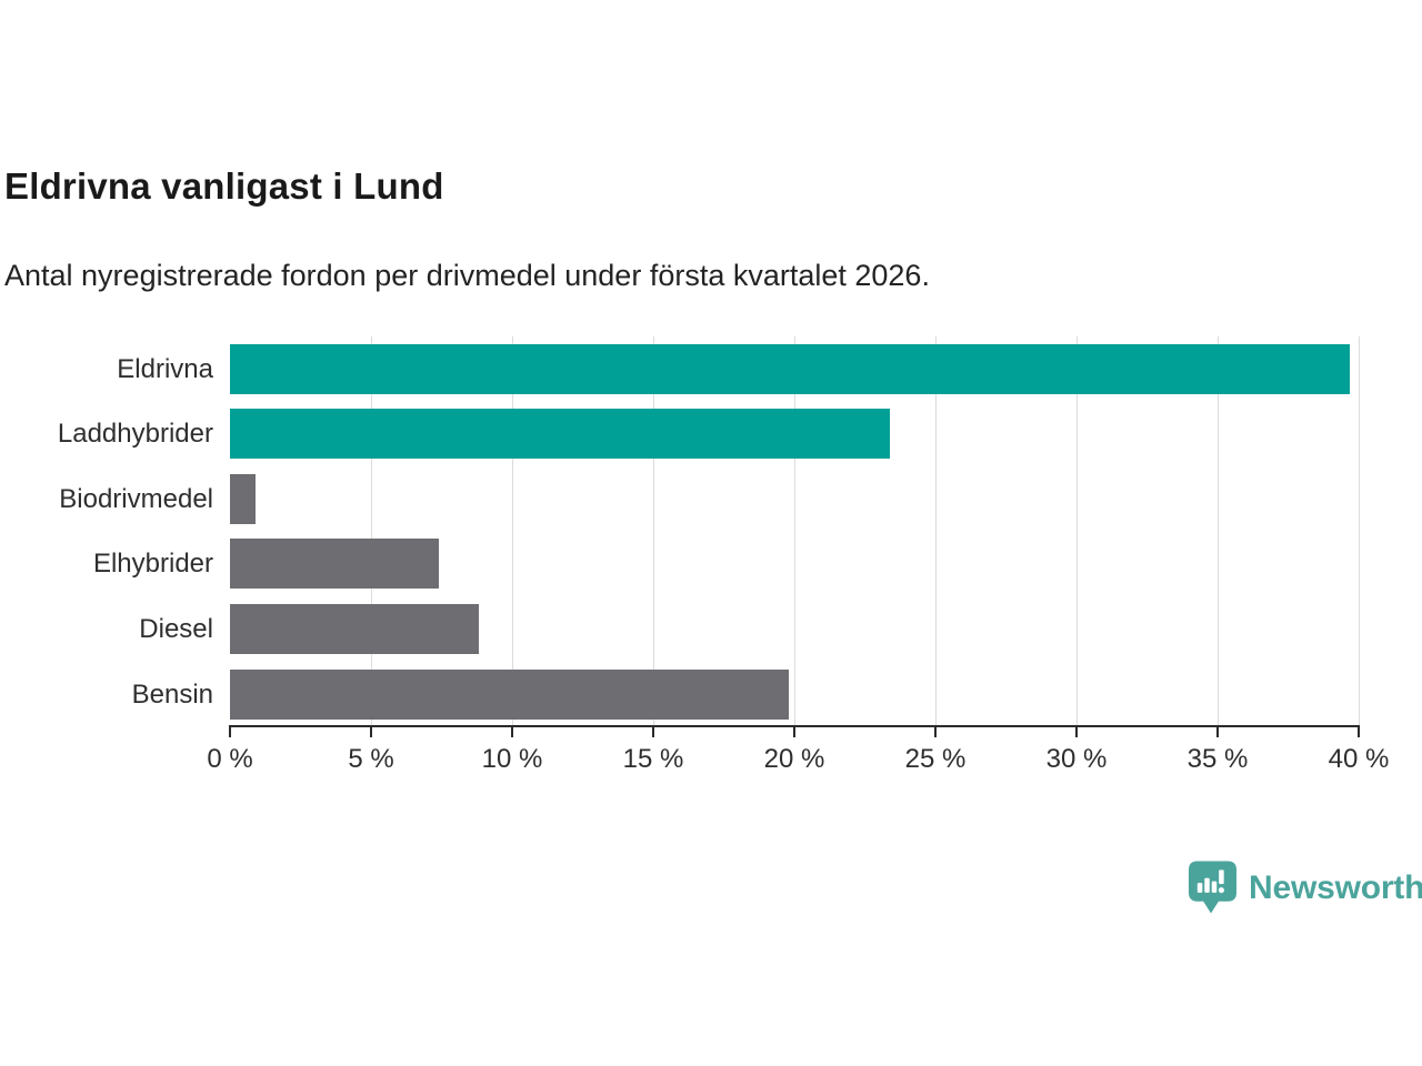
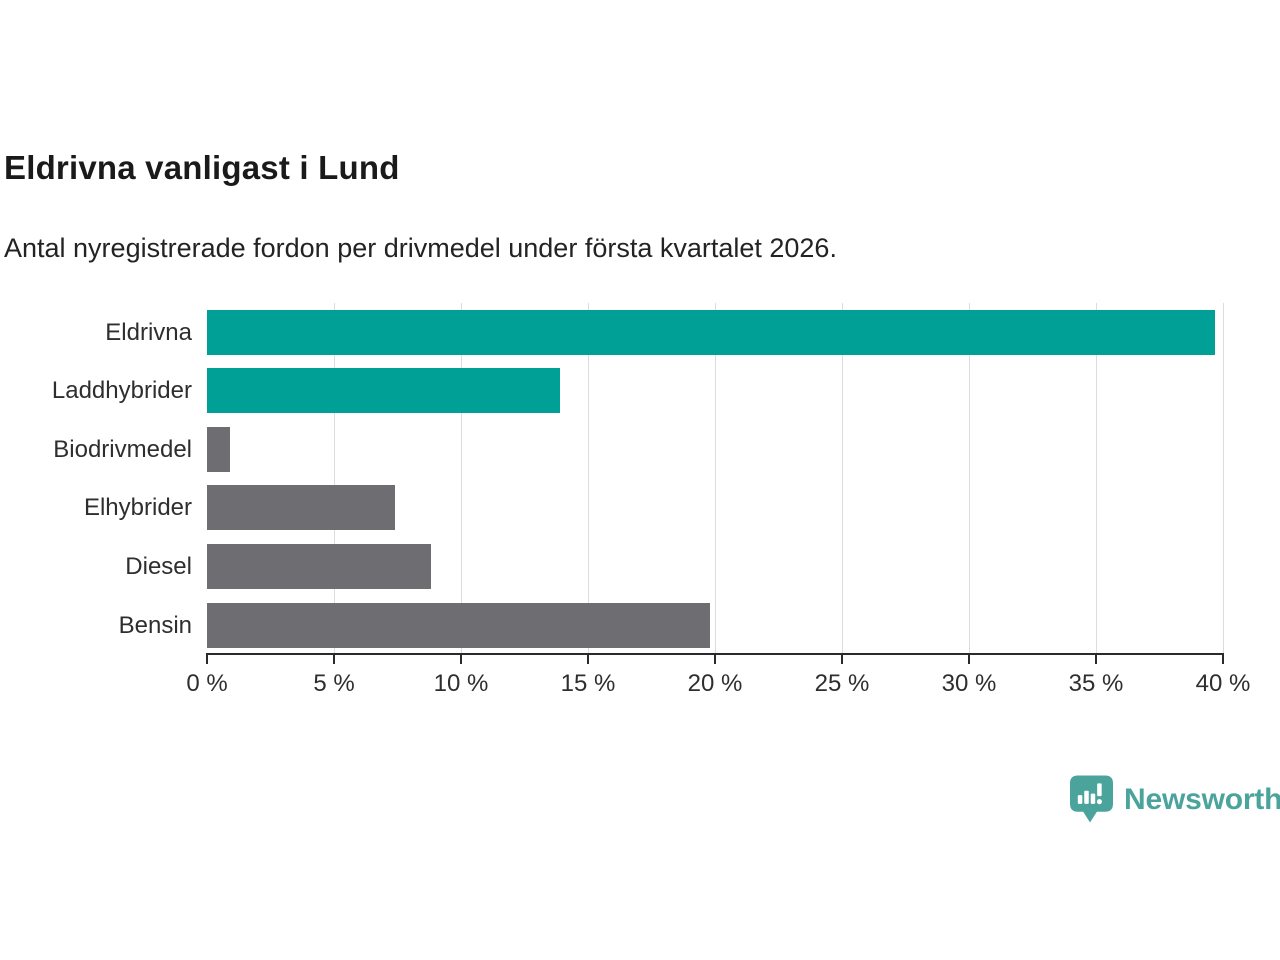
Laddhybrider: 23.4% -> 13.9%
